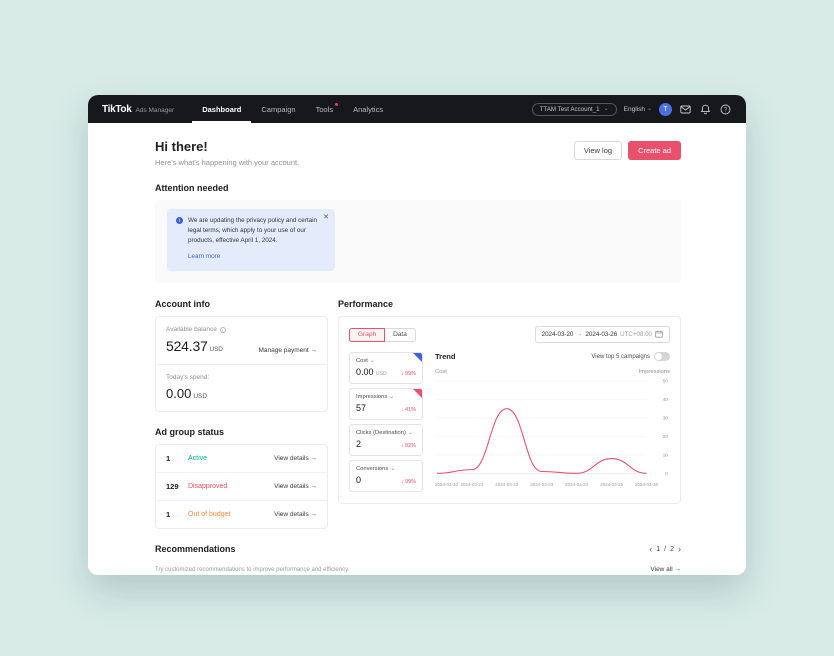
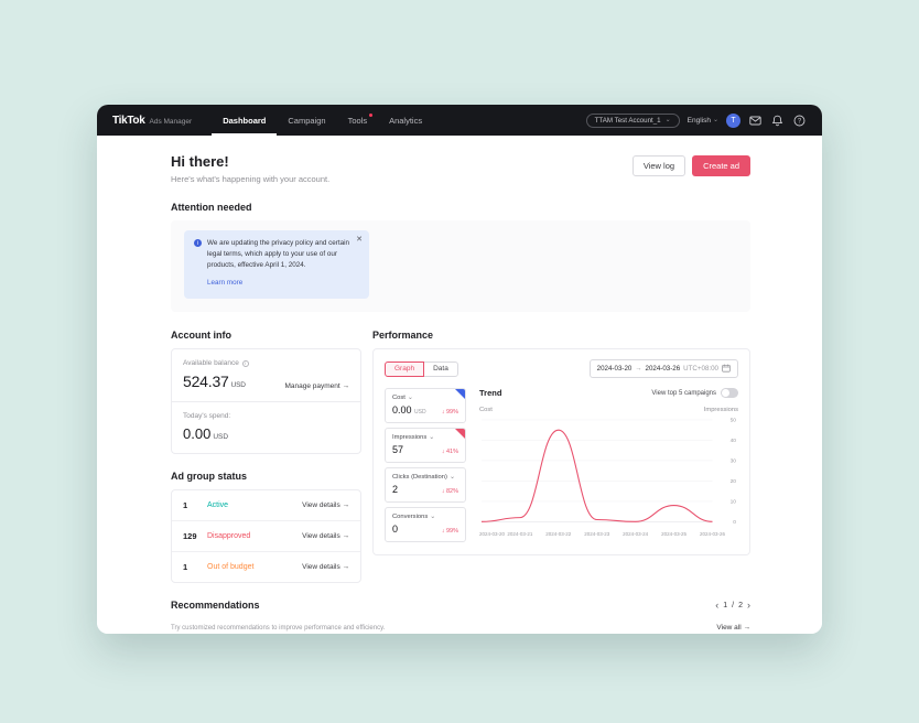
2024-03-22: 35 -> 45
